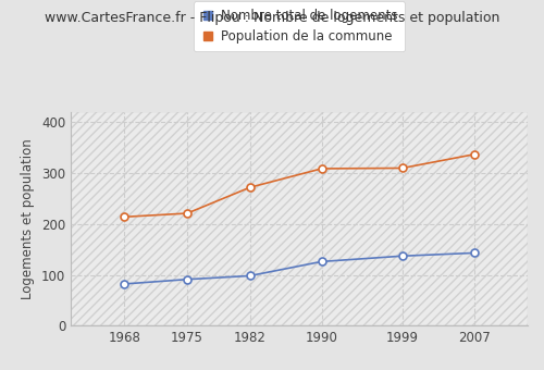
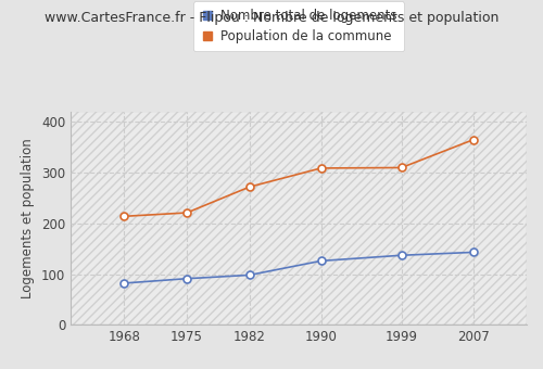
Population de la commune/2007: 337 -> 365
